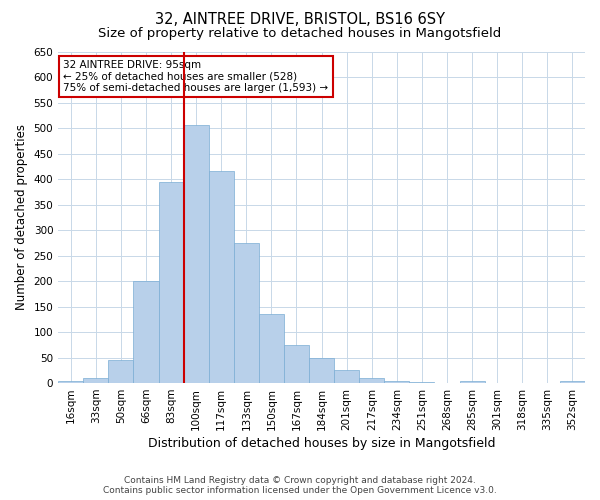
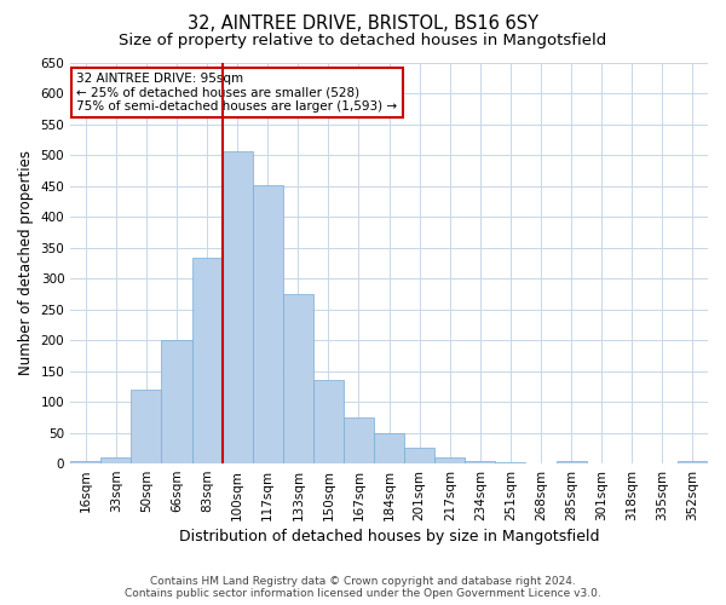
50sqm: 45 -> 120
83sqm: 395 -> 334
117sqm: 415 -> 452
